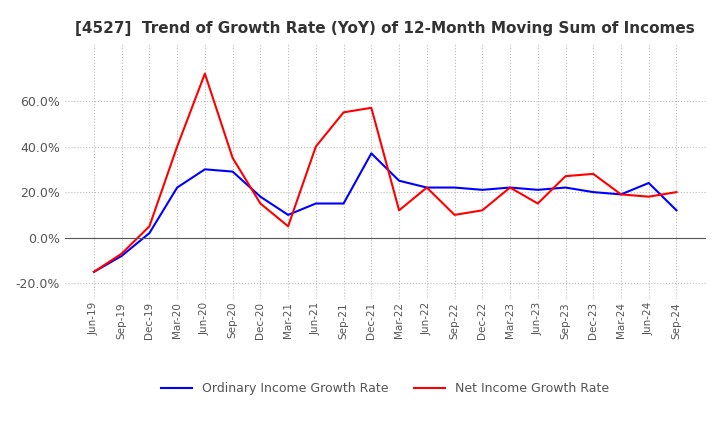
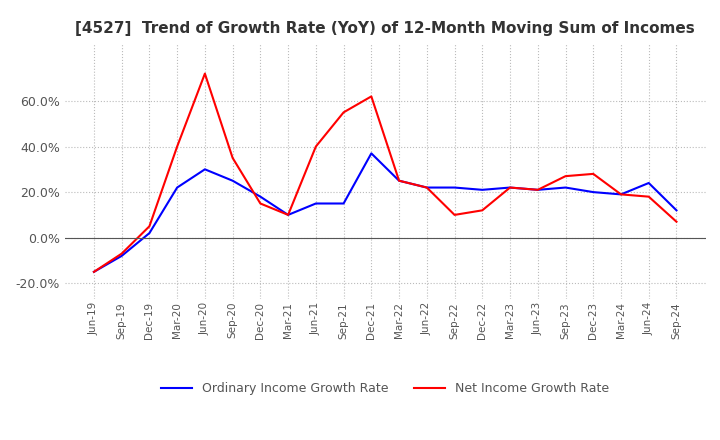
Ordinary Income Growth Rate/Sep-20: 29% -> 25%
Net Income Growth Rate/Mar-21: 5% -> 10%
Net Income Growth Rate/Dec-21: 57% -> 62%
Net Income Growth Rate/Mar-22: 12% -> 25%
Net Income Growth Rate/Jun-23: 15% -> 21%
Net Income Growth Rate/Sep-24: 20% -> 7%
